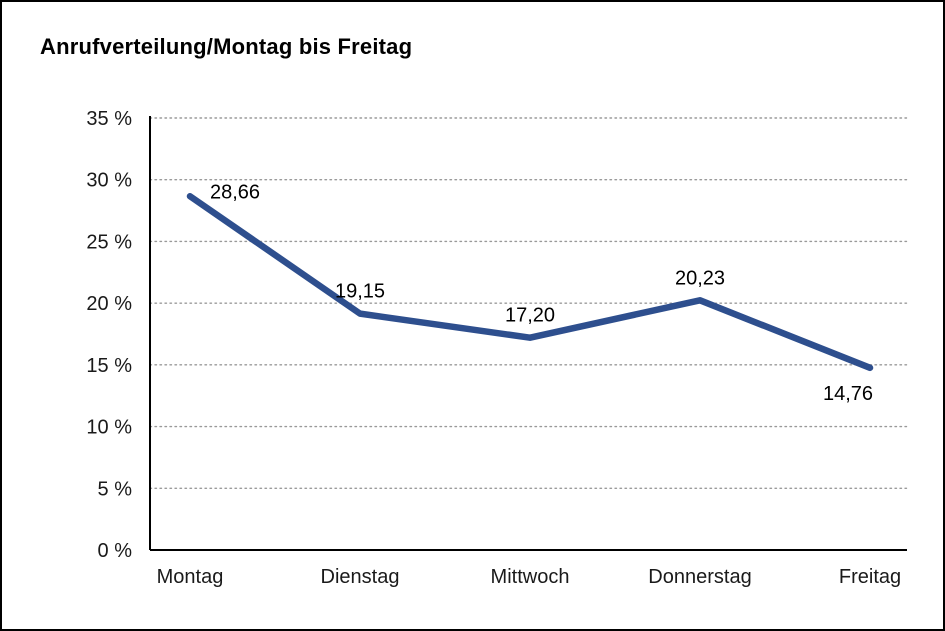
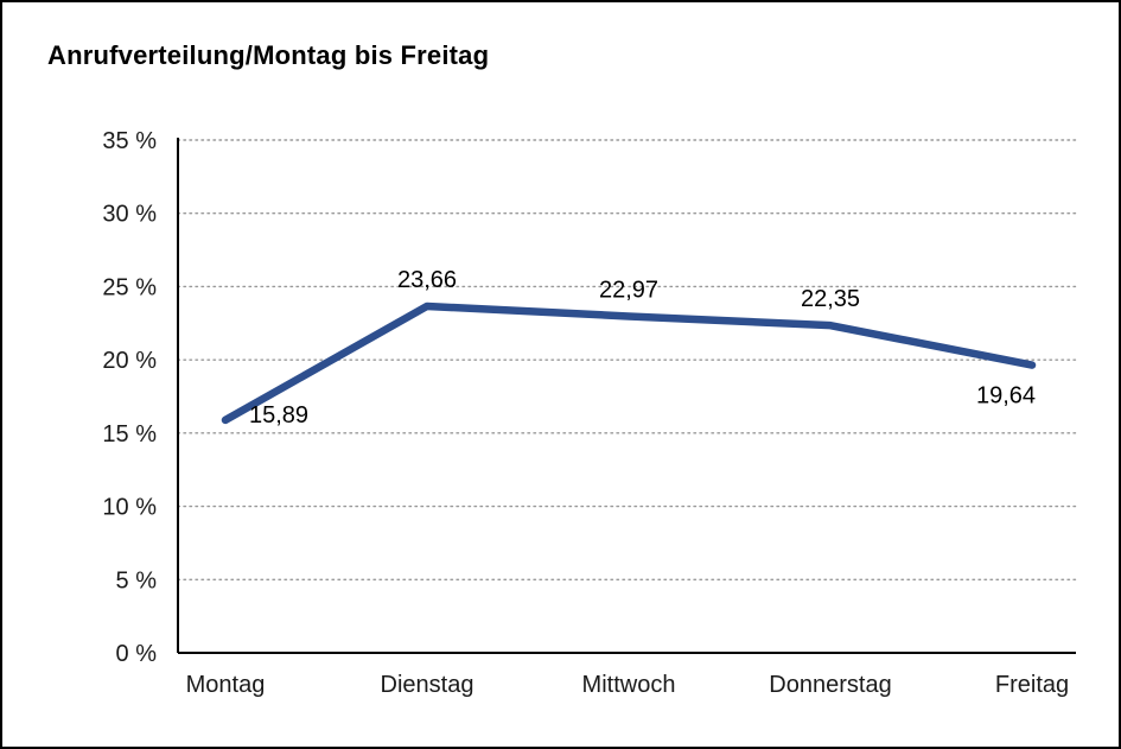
Montag: 28,66 -> 15,89
Dienstag: 19,15 -> 23,66
Mittwoch: 17,20 -> 22,97
Donnerstag: 20,23 -> 22,35
Freitag: 14,76 -> 19,64
